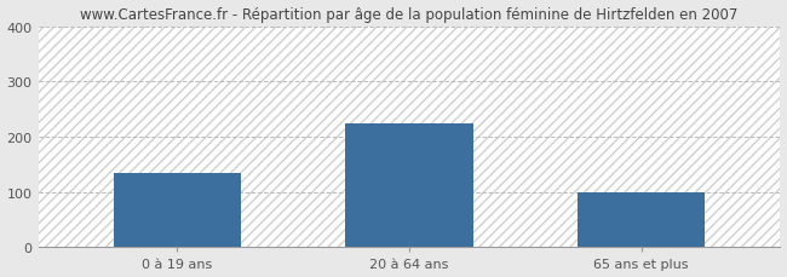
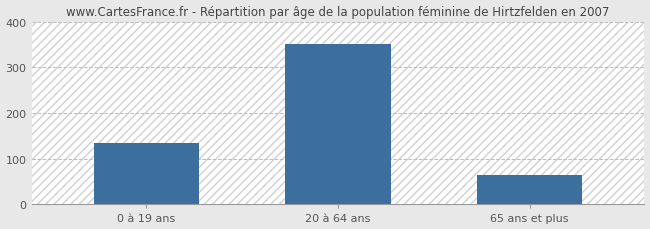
20 à 64 ans: 225 -> 350
65 ans et plus: 100 -> 65
